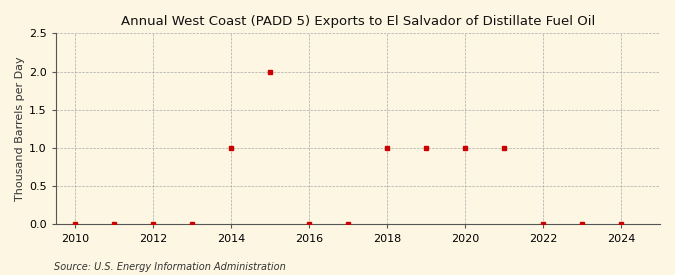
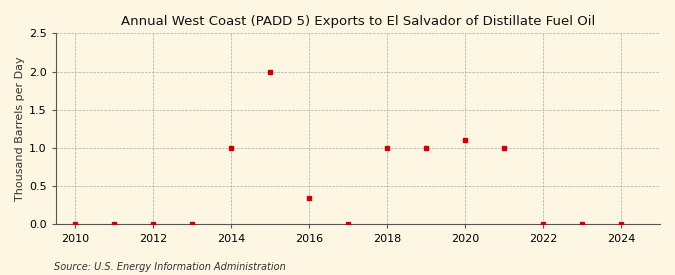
2016: 0.01 -> 0.34
2020: 1.00 -> 1.10
